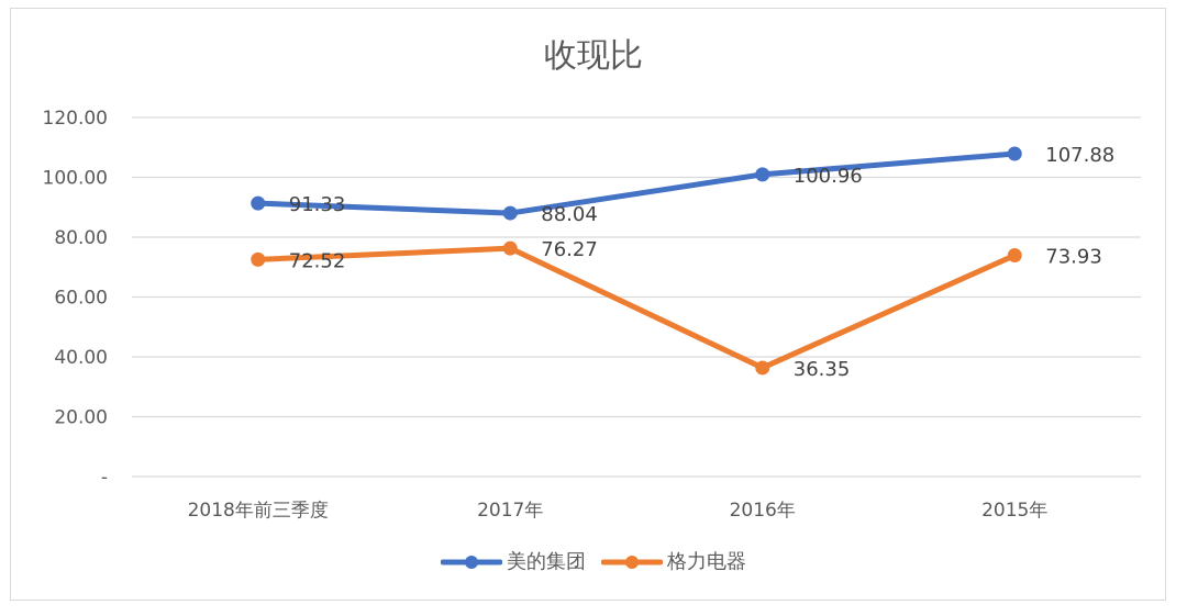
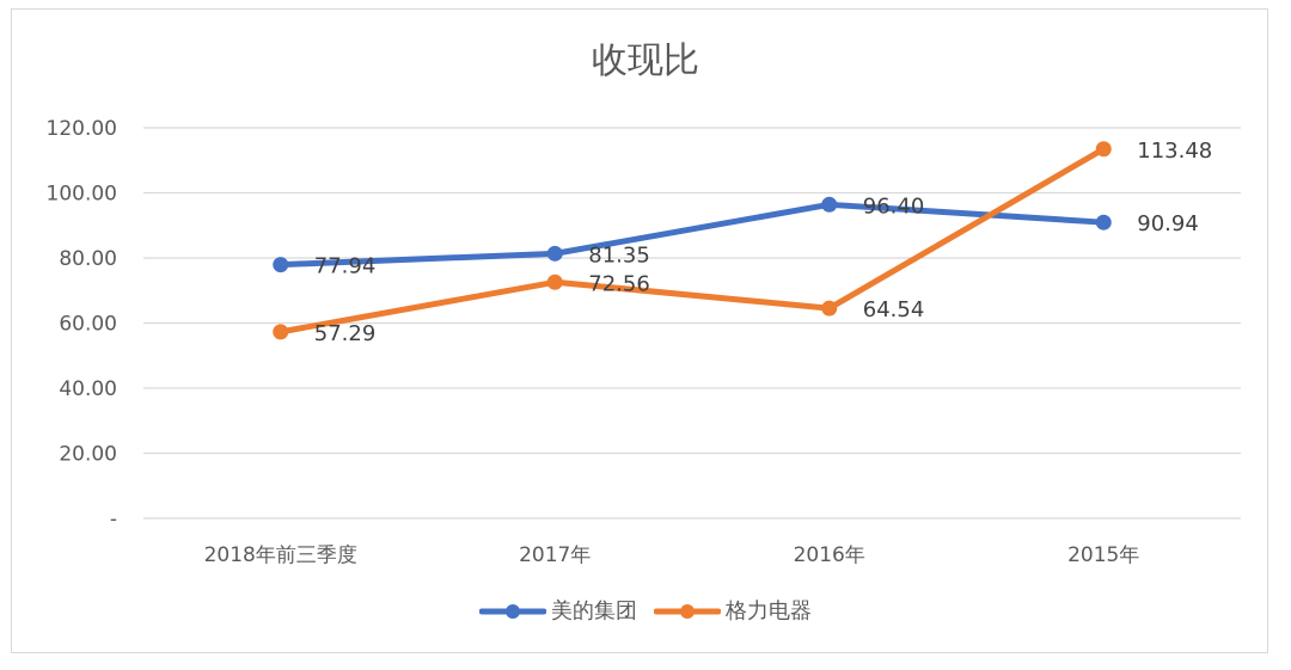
美的集团/2018年前三季度: 91.33 -> 77.94
格力电器/2018年前三季度: 72.52 -> 57.29
美的集团/2017年: 88.04 -> 81.35
格力电器/2017年: 76.27 -> 72.56
美的集团/2016年: 100.96 -> 96.40
格力电器/2016年: 36.35 -> 64.54
美的集团/2015年: 107.88 -> 90.94
格力电器/2015年: 73.93 -> 113.48
